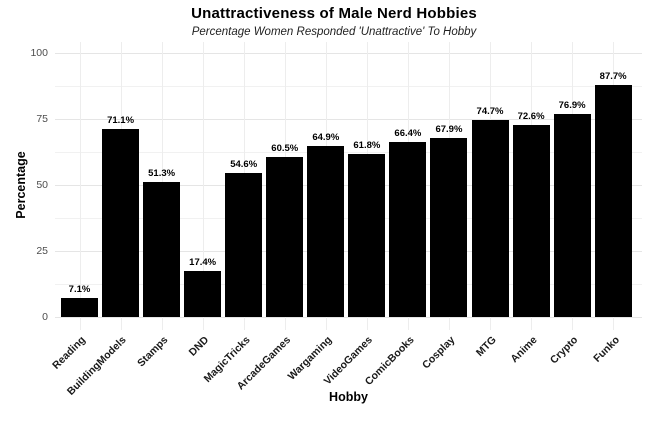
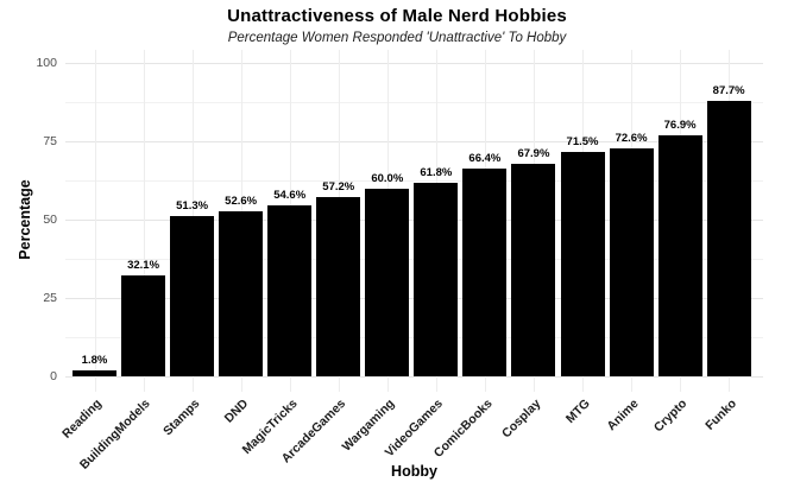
Reading: 7.1% -> 1.8%
BuildingModels: 71.1% -> 32.1%
DND: 17.4% -> 52.6%
ArcadeGames: 60.5% -> 57.2%
Wargaming: 64.9% -> 60.0%
MTG: 74.7% -> 71.5%
